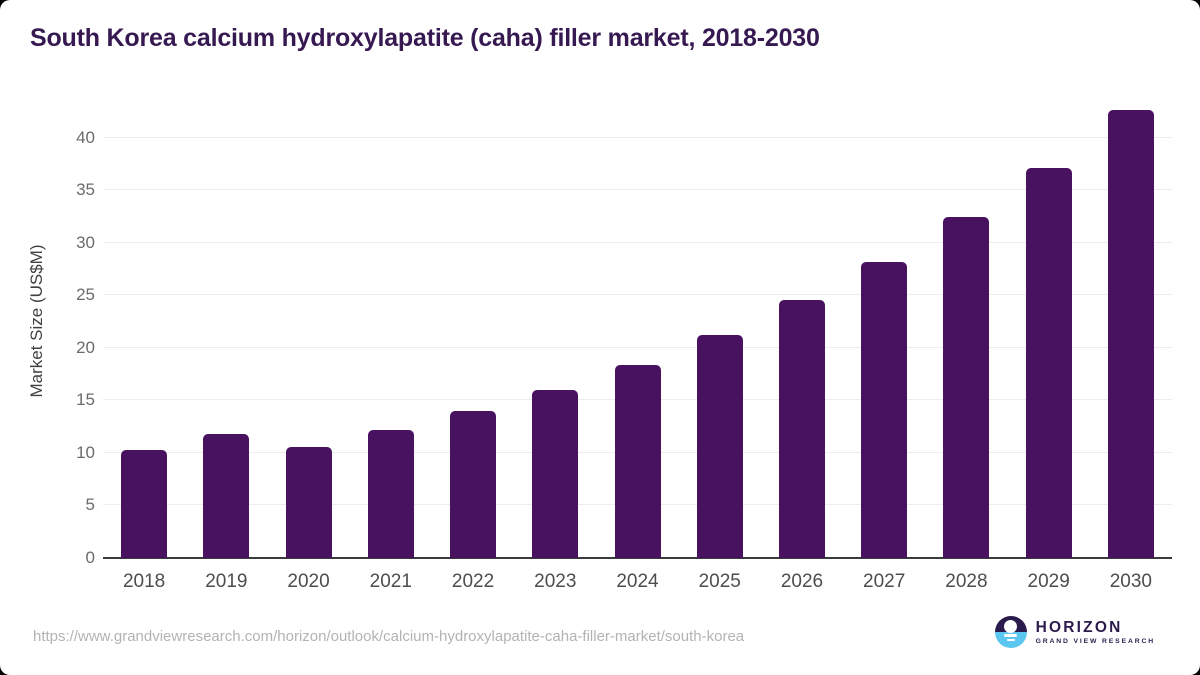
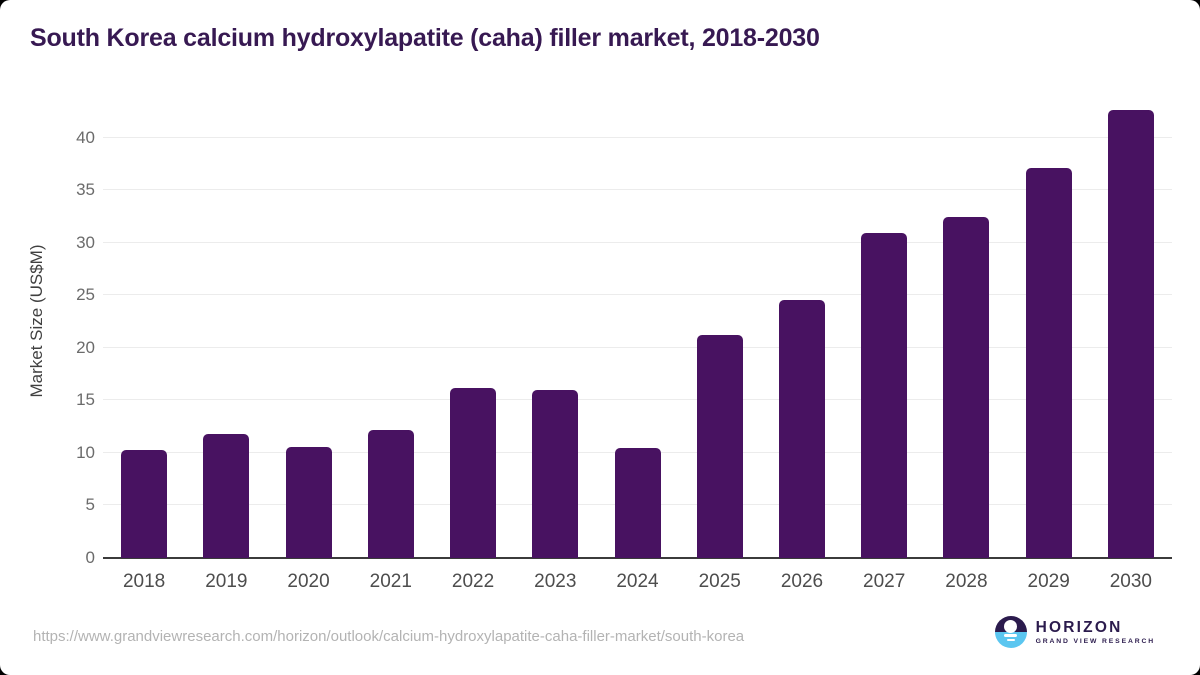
2022: 14.0 -> 16.2
2024: 18.4 -> 10.5
2027: 28.2 -> 30.9
